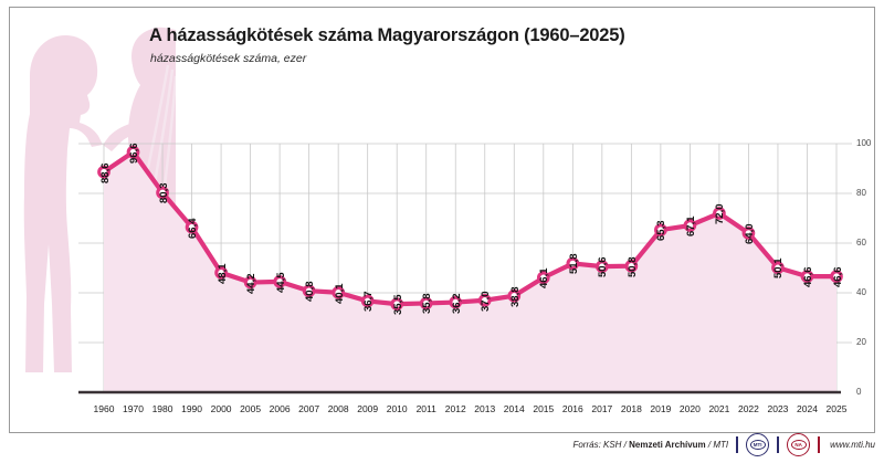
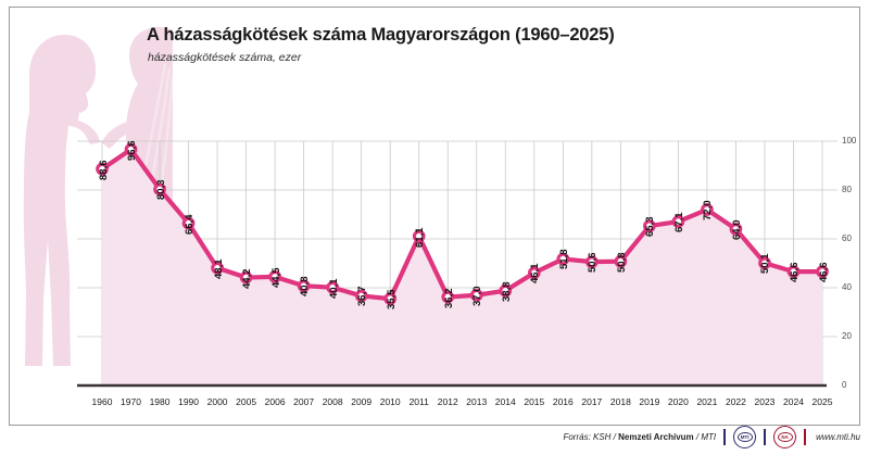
2011: 35,8 -> 61,1
